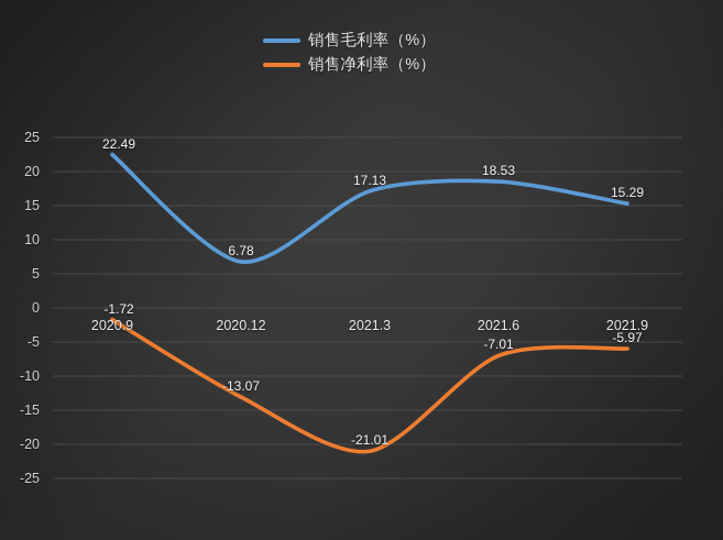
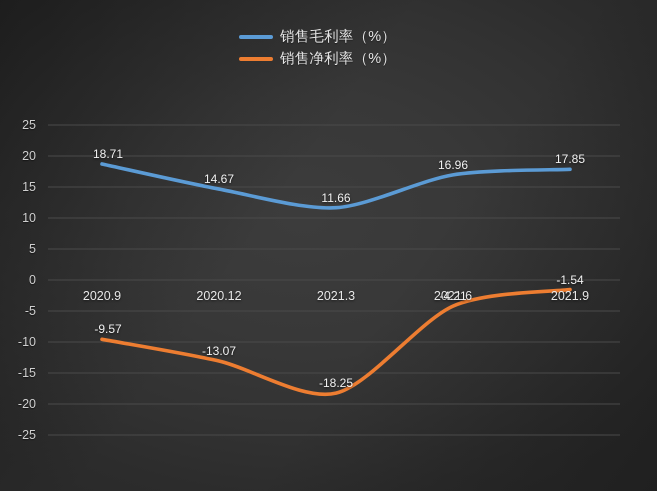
销售毛利率（%）/2020.9: 22.49 -> 18.71
销售净利率（%）/2020.9: -1.72 -> -9.57
销售毛利率（%）/2020.12: 6.78 -> 14.67
销售毛利率（%）/2021.3: 17.13 -> 11.66
销售净利率（%）/2021.3: -21.01 -> -18.25
销售毛利率（%）/2021.6: 18.53 -> 16.96
销售净利率（%）/2021.6: -7.01 -> -4.21
销售毛利率（%）/2021.9: 15.29 -> 17.85
销售净利率（%）/2021.9: -5.97 -> -1.54
